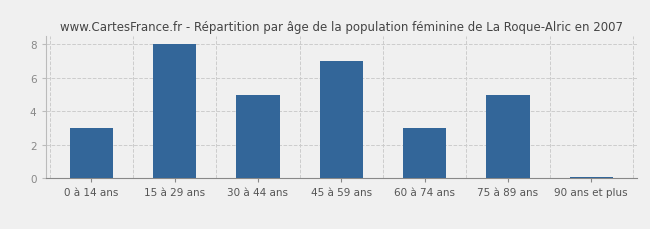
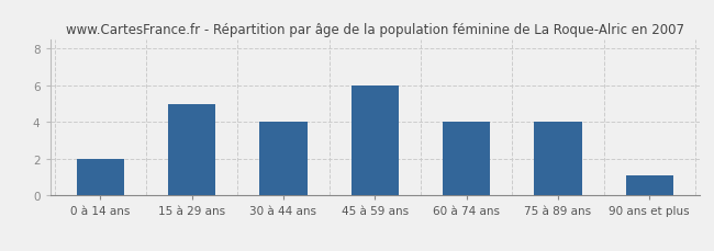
0 à 14 ans: 3.0 -> 2.0
15 à 29 ans: 8.0 -> 5.0
30 à 44 ans: 5.0 -> 4.0
45 à 59 ans: 7.0 -> 6.0
60 à 74 ans: 3.0 -> 4.0
75 à 89 ans: 5.0 -> 4.0
90 ans et plus: 0.1 -> 1.1
